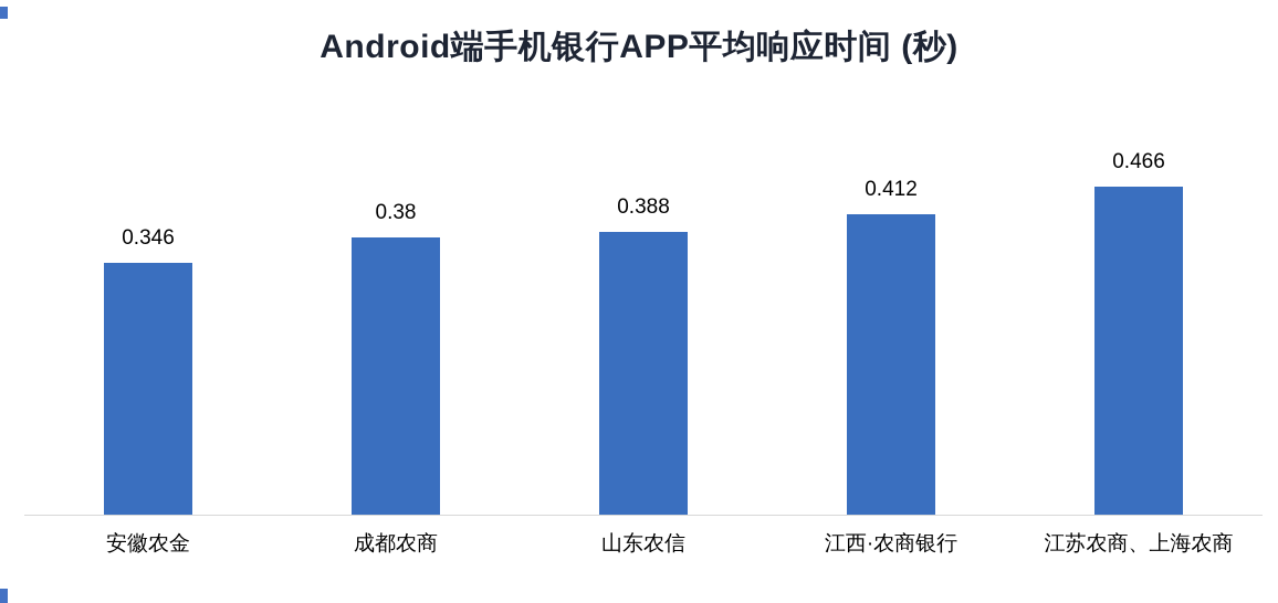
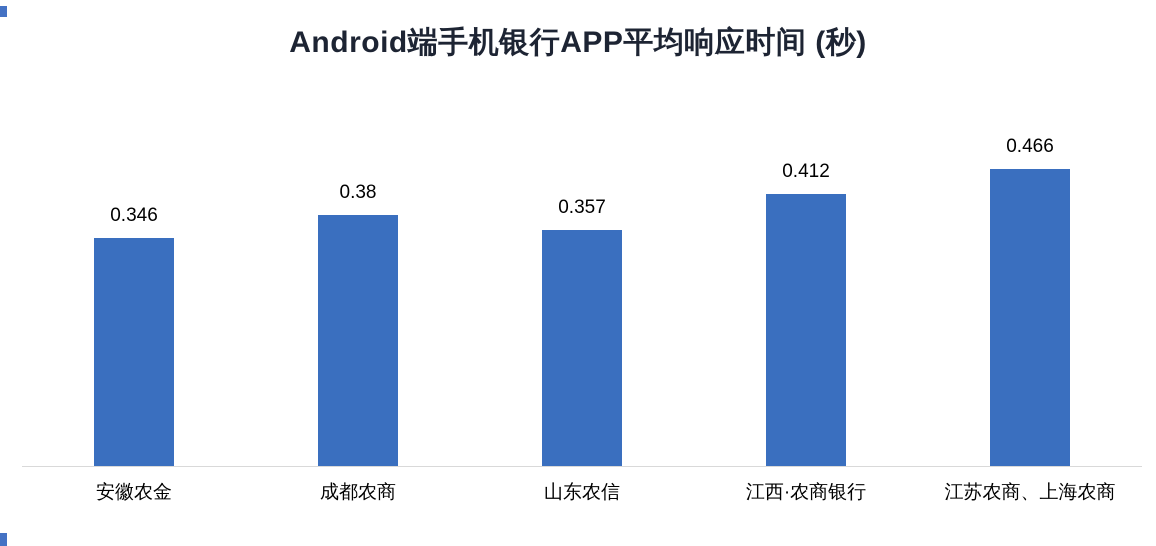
山东农信: 0.388 -> 0.357
